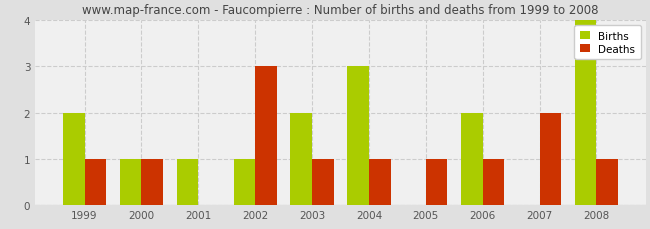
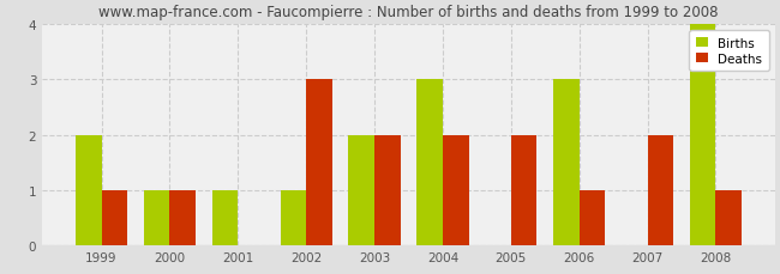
Deaths/2003: 1 -> 2
Deaths/2004: 1 -> 2
Deaths/2005: 1 -> 2
Births/2006: 2 -> 3
